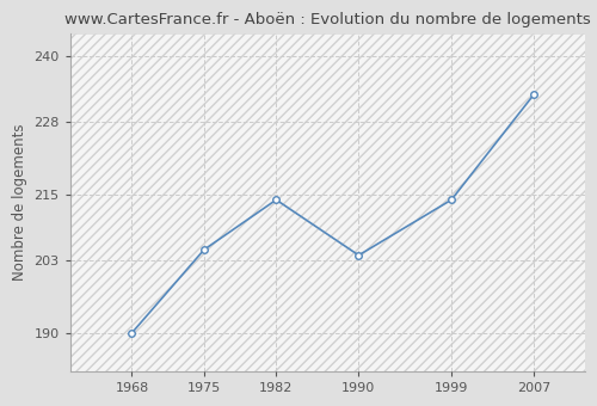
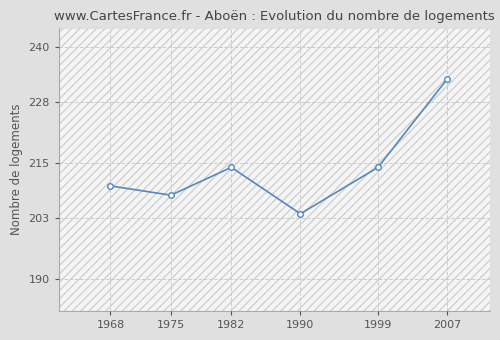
1968: 190 -> 210
1975: 205 -> 208
